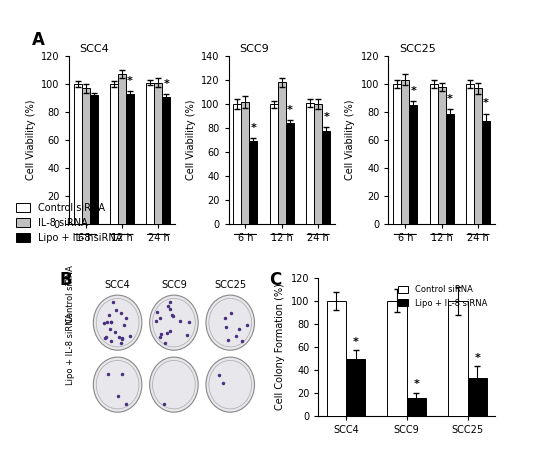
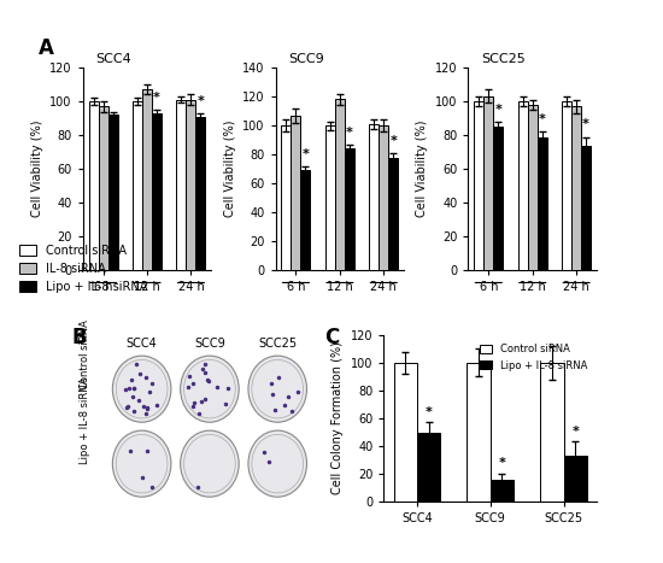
SCC9/IL-8 siRNA/6 h: 102 -> 107
